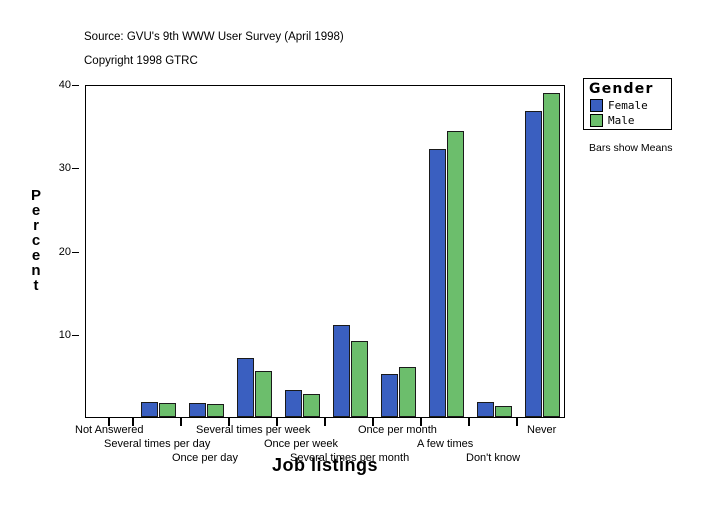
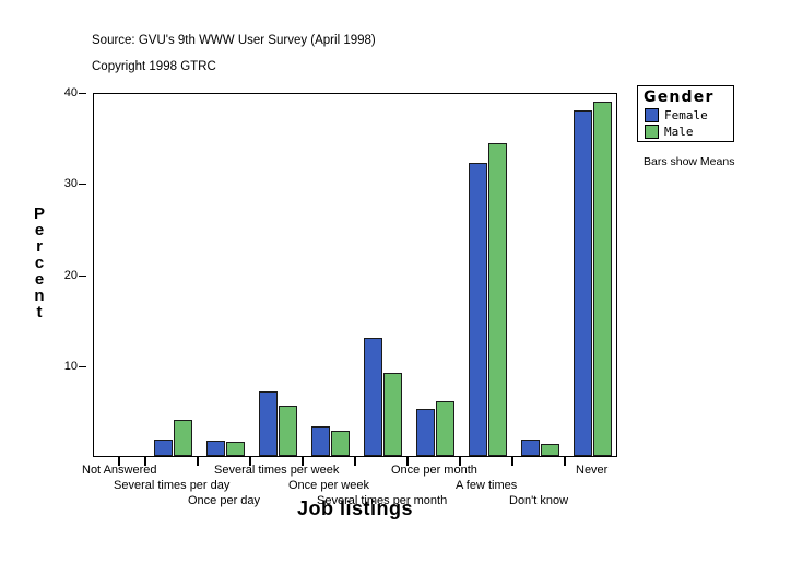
Male/Several times per day: 2 -> 4
Female/Several times per month: 11 -> 13
Female/Never: 37 -> 38
